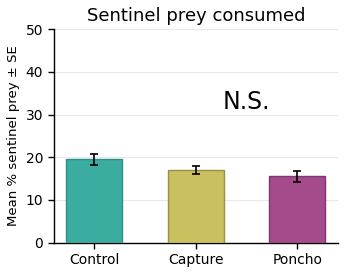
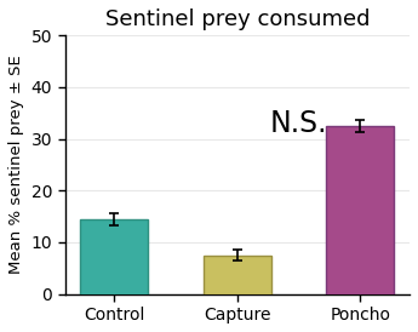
Control: 19.5 -> 14.5
Capture: 17.0 -> 7.5
Poncho: 15.5 -> 32.5
